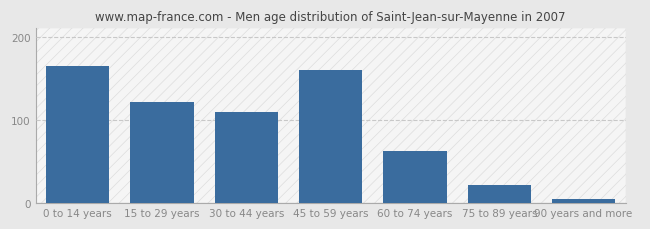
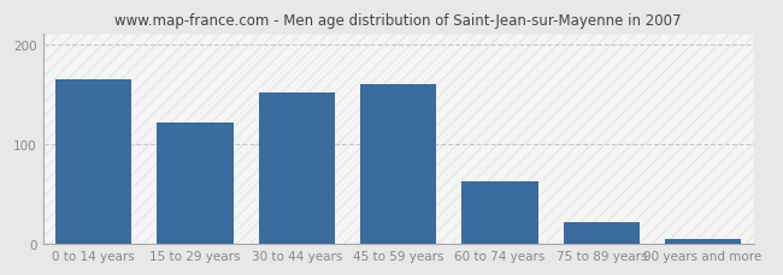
30 to 44 years: 110 -> 152
